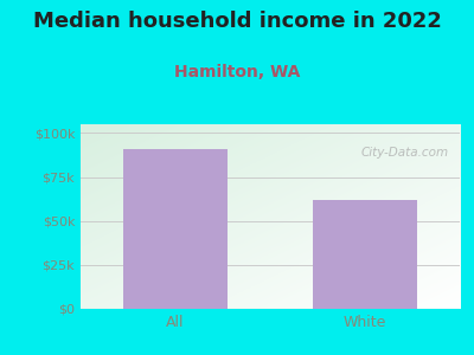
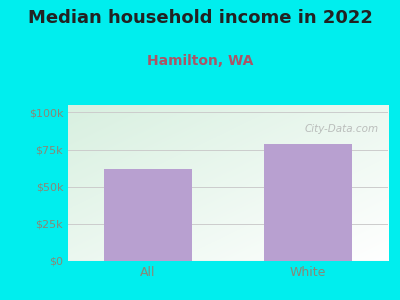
All: $91k -> $62k
White: $62k -> $79k
